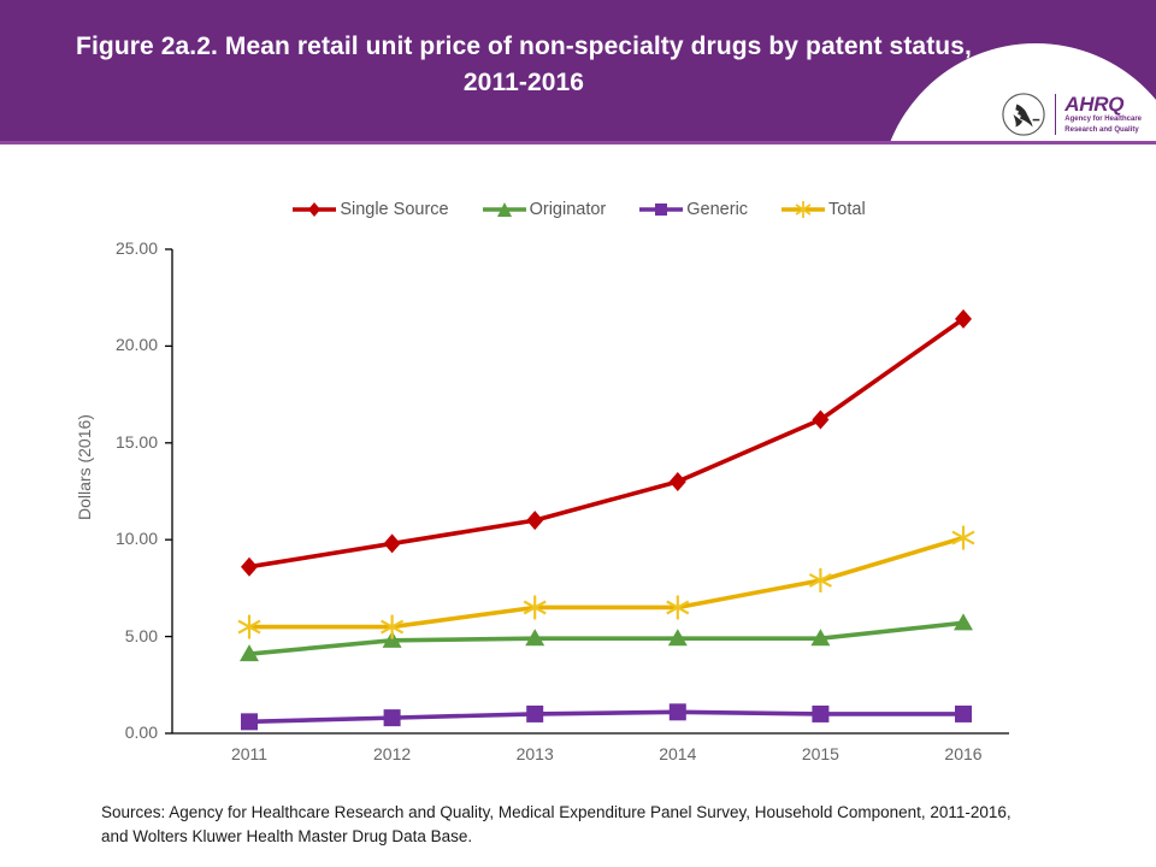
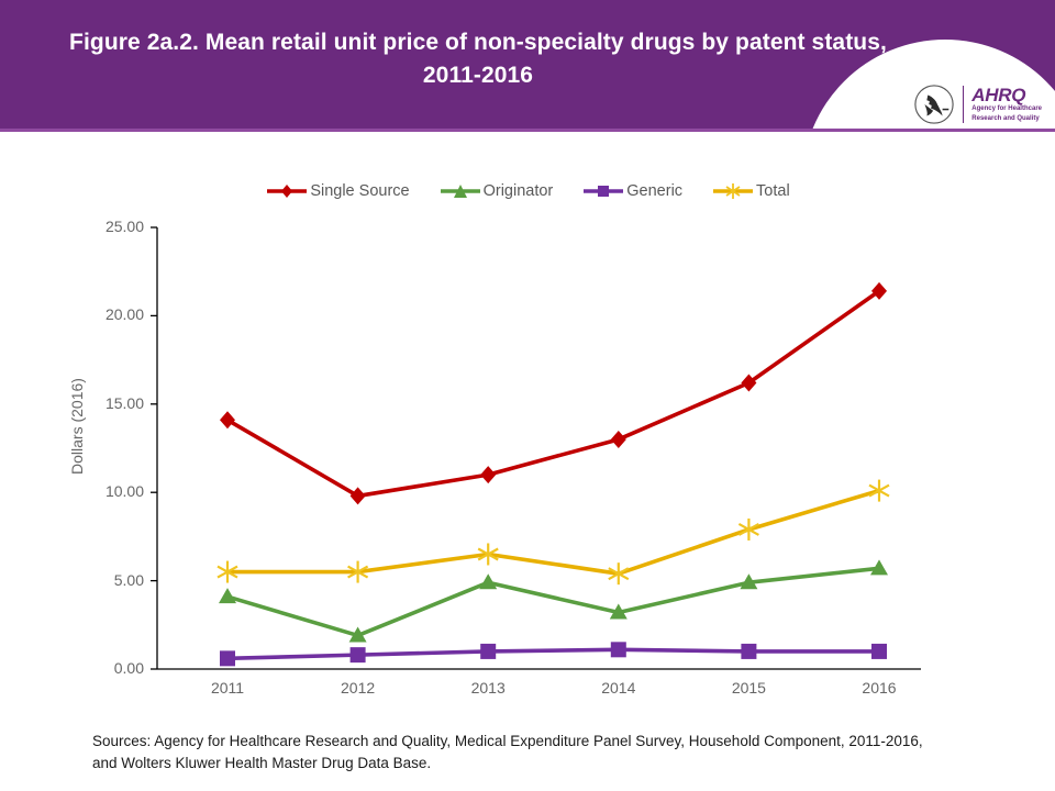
Single Source/2011: 8.6 -> 14.1
Originator/2012: 4.8 -> 1.9
Originator/2014: 4.9 -> 3.2
Total/2014: 6.5 -> 5.4
